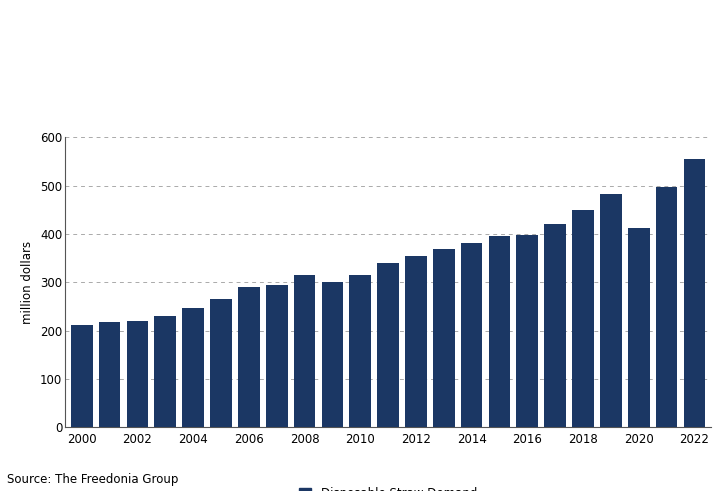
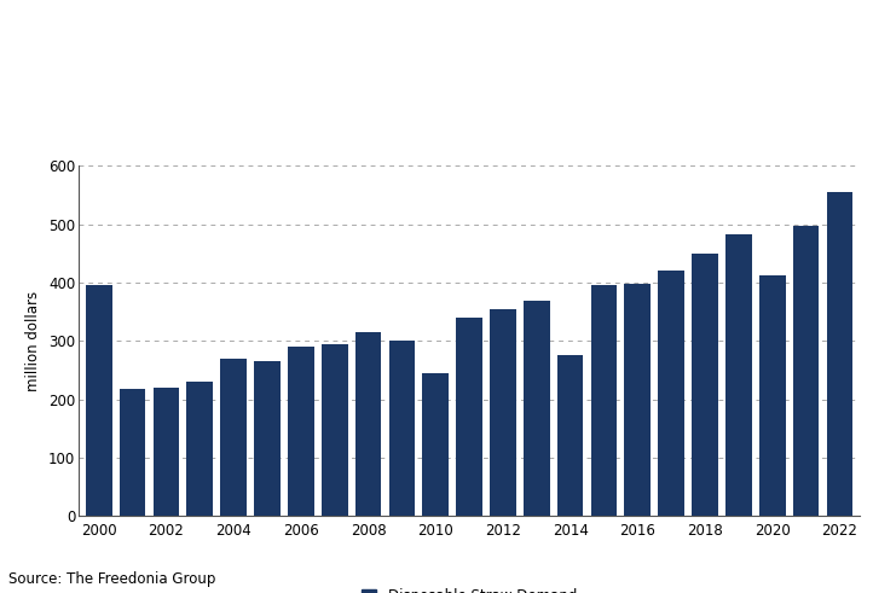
2000: 212 -> 395
2004: 247 -> 270
2010: 315 -> 245
2014: 381 -> 275
